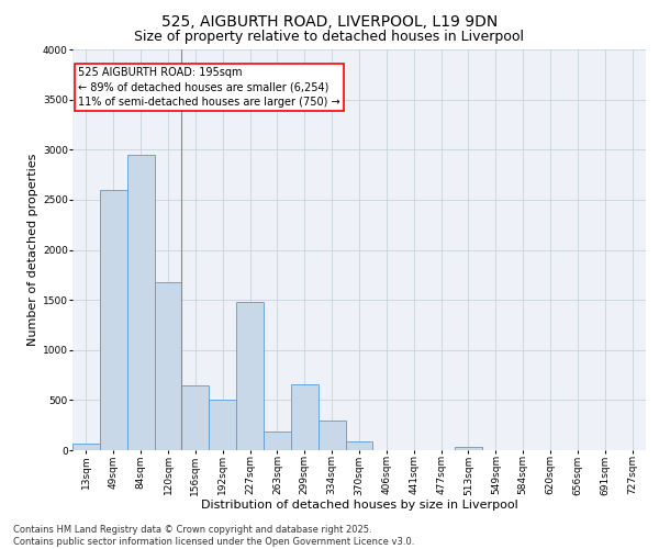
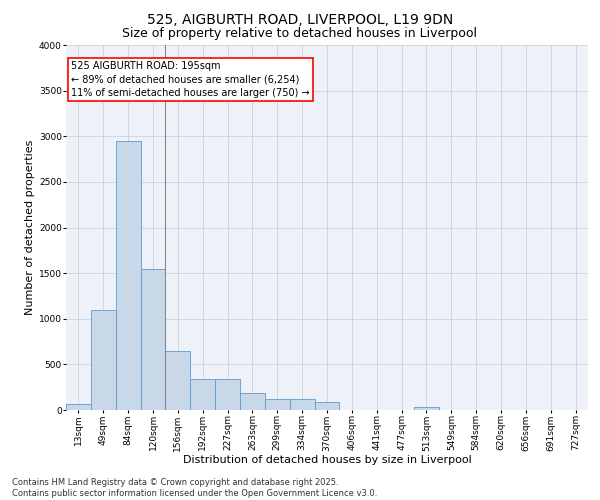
49sqm: 2600 -> 1100
120sqm: 1680 -> 1550
192sqm: 500 -> 340
227sqm: 1480 -> 340
299sqm: 660 -> 120
334sqm: 300 -> 120
